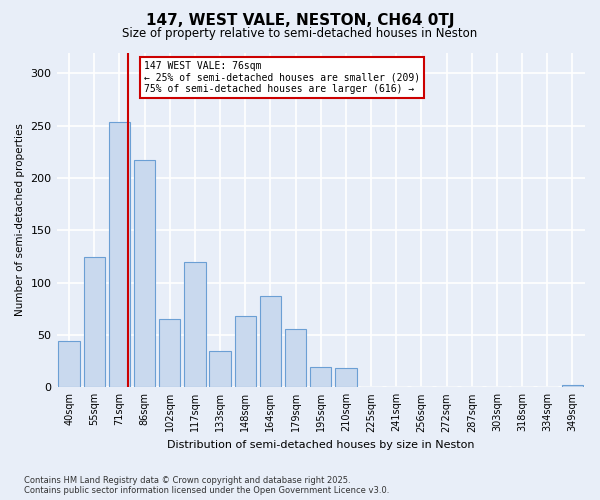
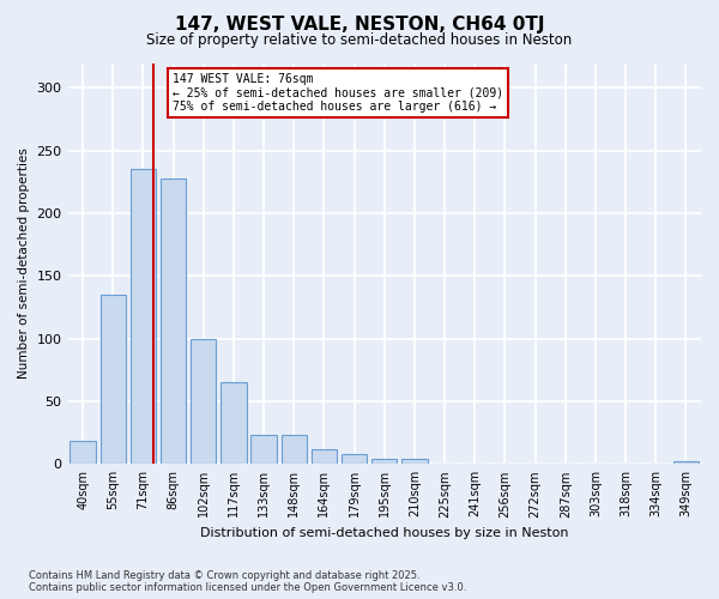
40sqm: 44 -> 18
55sqm: 125 -> 135
71sqm: 254 -> 235
86sqm: 217 -> 228
102sqm: 65 -> 100
117sqm: 120 -> 65
133sqm: 35 -> 23
148sqm: 68 -> 23
164sqm: 87 -> 12
179sqm: 56 -> 8
195sqm: 19 -> 4
210sqm: 18 -> 4
